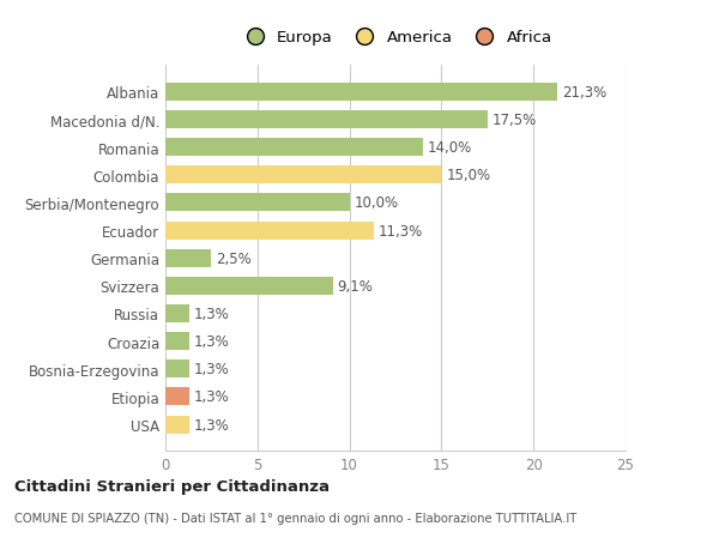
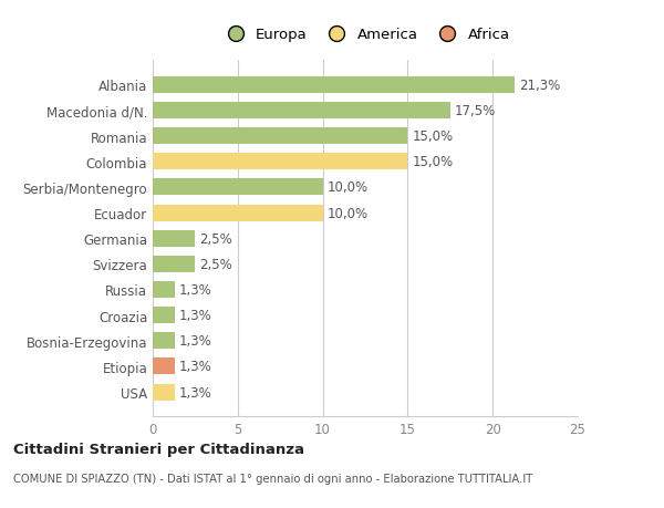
Romania: 14,0% -> 15,0%
Ecuador: 11,3% -> 10,0%
Svizzera: 9,1% -> 2,5%
